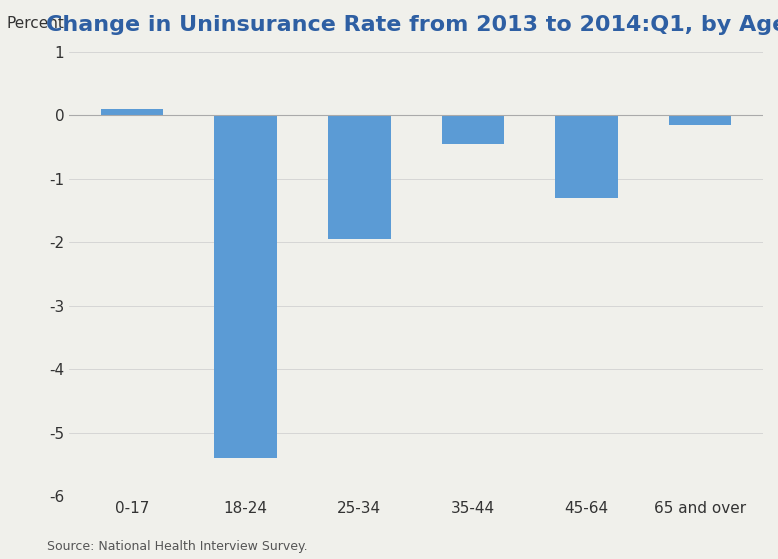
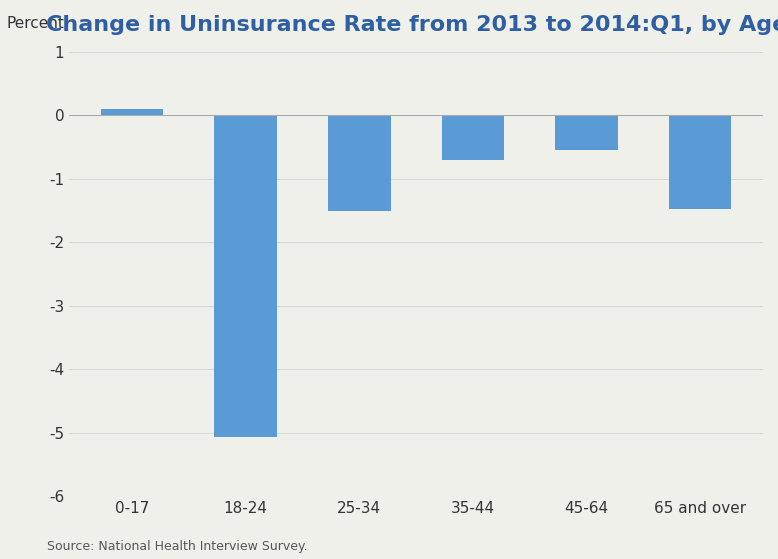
18-24: -5.40 -> -5.06
25-34: -1.95 -> -1.50
35-44: -0.45 -> -0.70
45-64: -1.30 -> -0.54
65 and over: -0.15 -> -1.48
